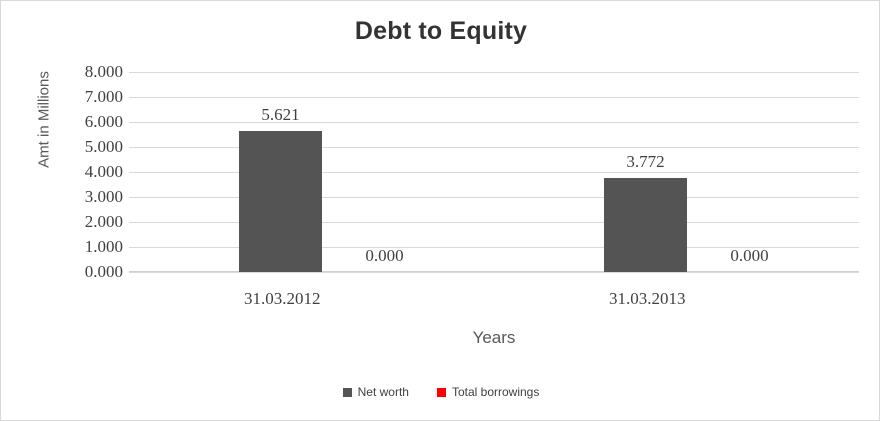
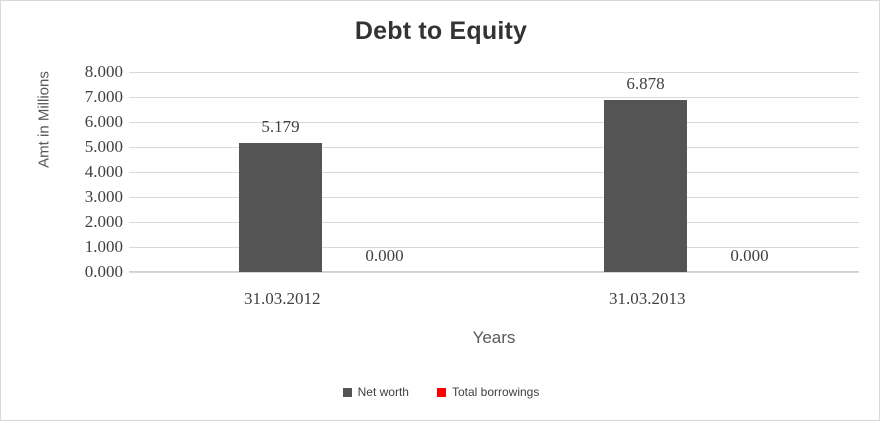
Net worth/31.03.2012: 5.621 -> 5.179
Net worth/31.03.2013: 3.772 -> 6.878
